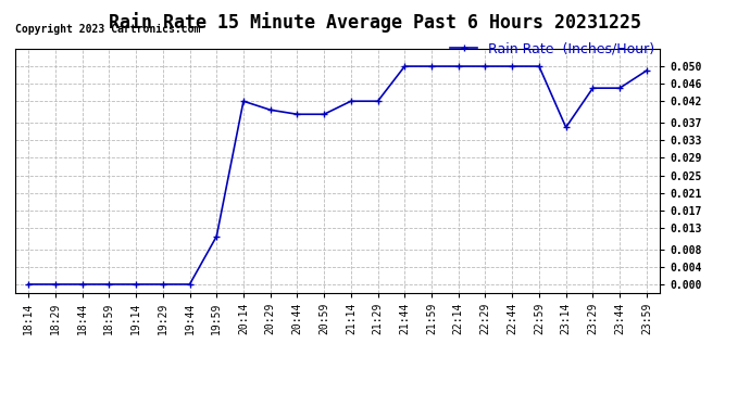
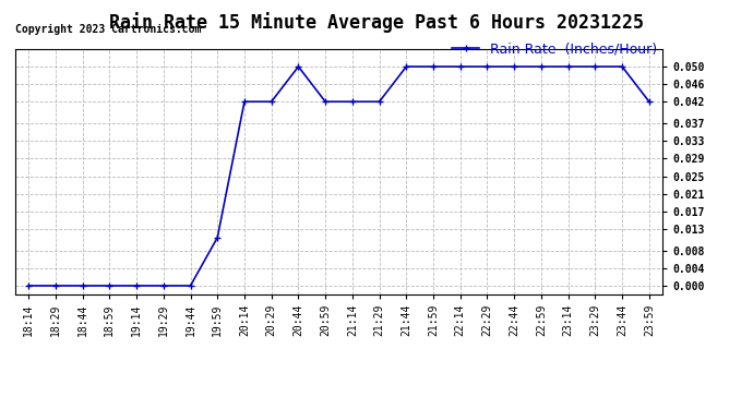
20:29: 0.040 -> 0.042
20:44: 0.039 -> 0.050
20:59: 0.039 -> 0.042
23:14: 0.036 -> 0.050
23:29: 0.045 -> 0.050
23:44: 0.045 -> 0.050
23:59: 0.049 -> 0.042
